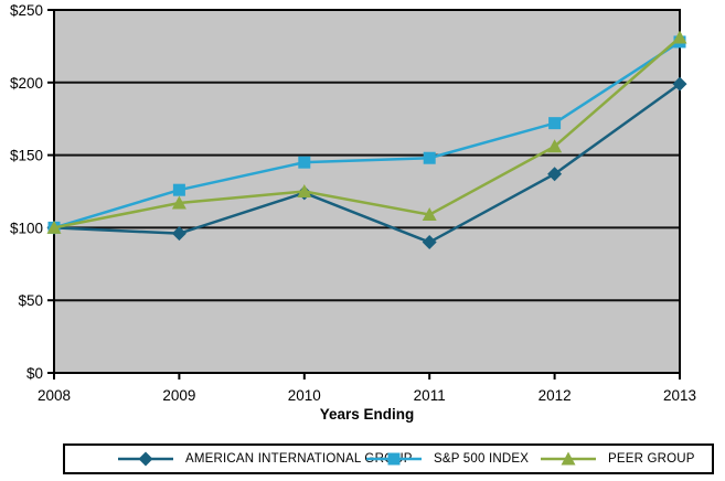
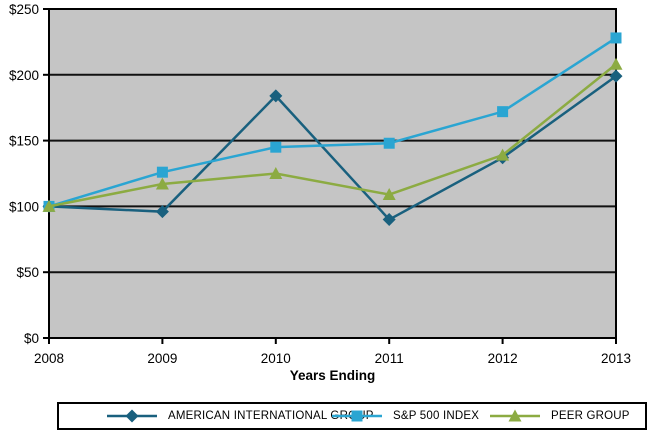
AMERICAN INTERNATIONAL GROUP/2010: $124 -> $184
PEER GROUP/2012: $156 -> $139
PEER GROUP/2013: $231 -> $208
